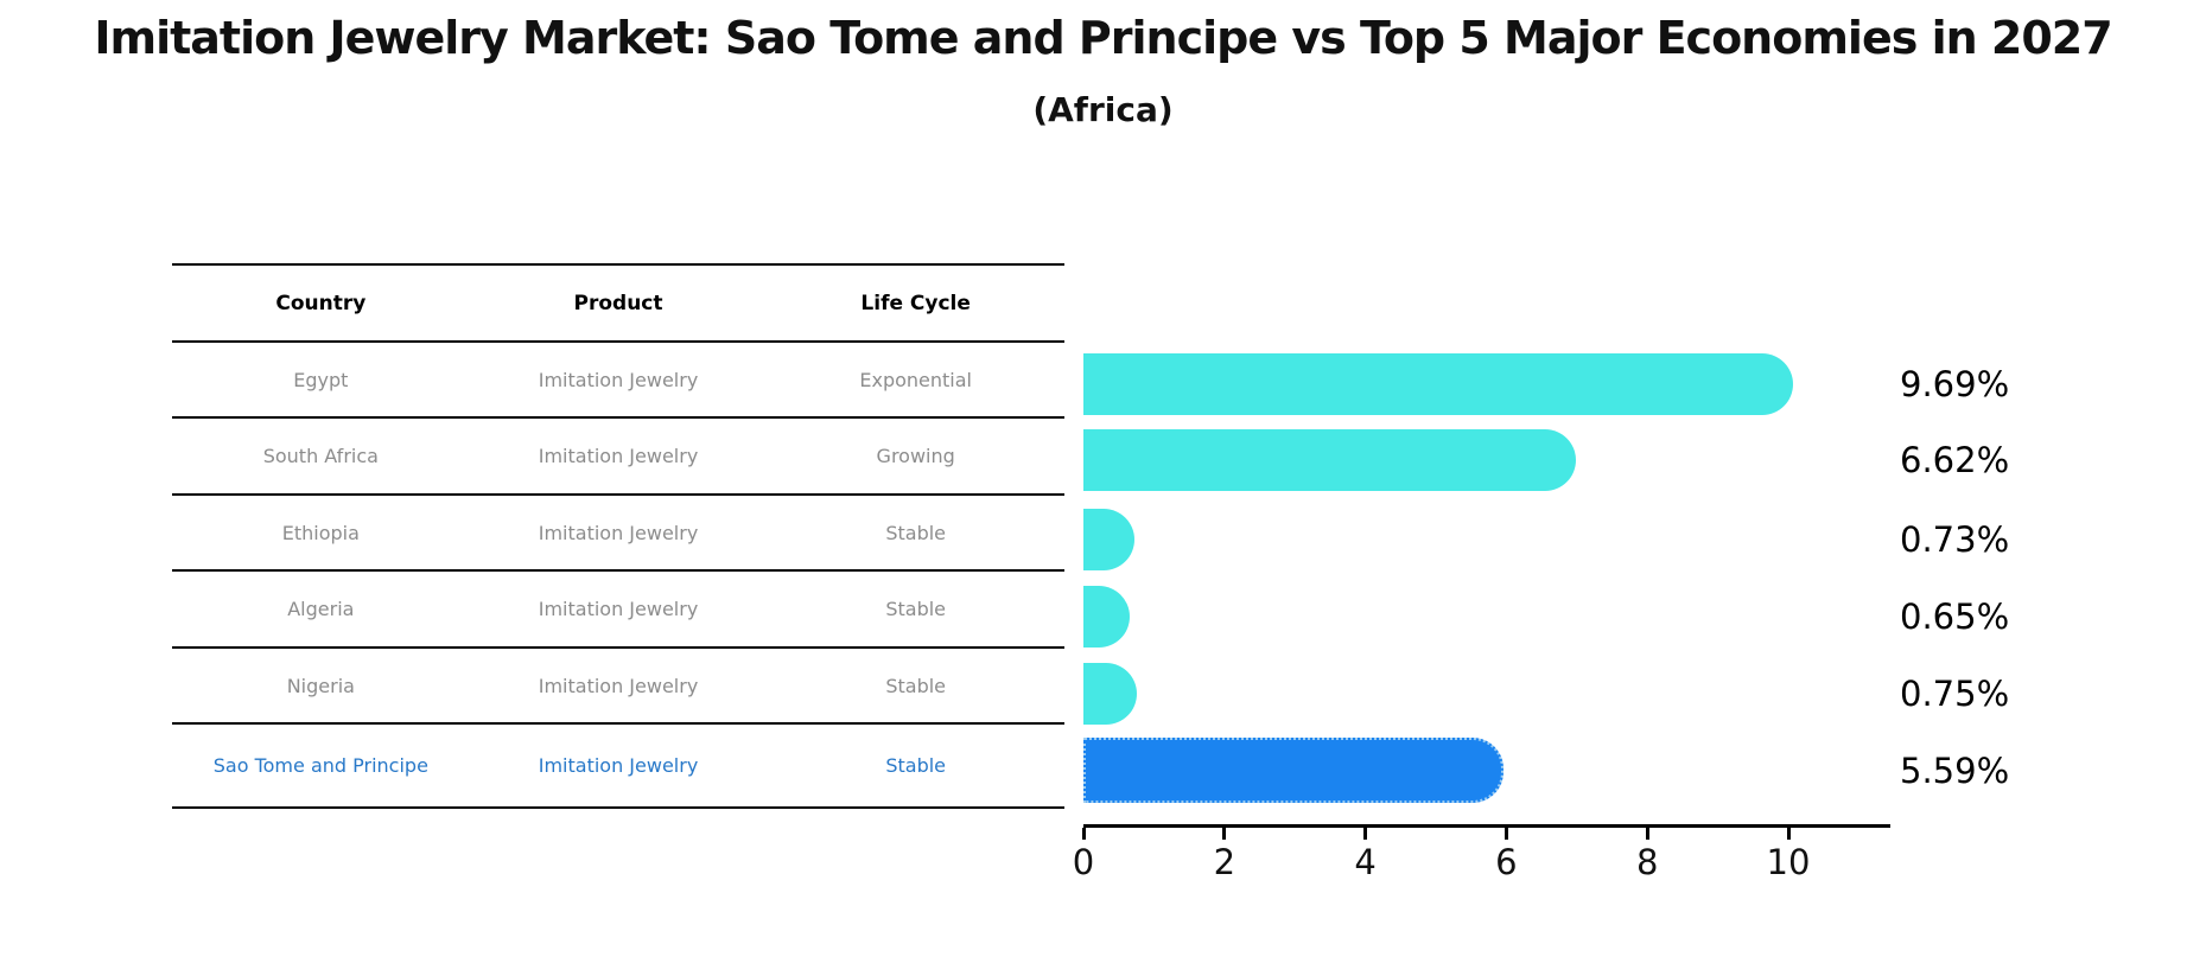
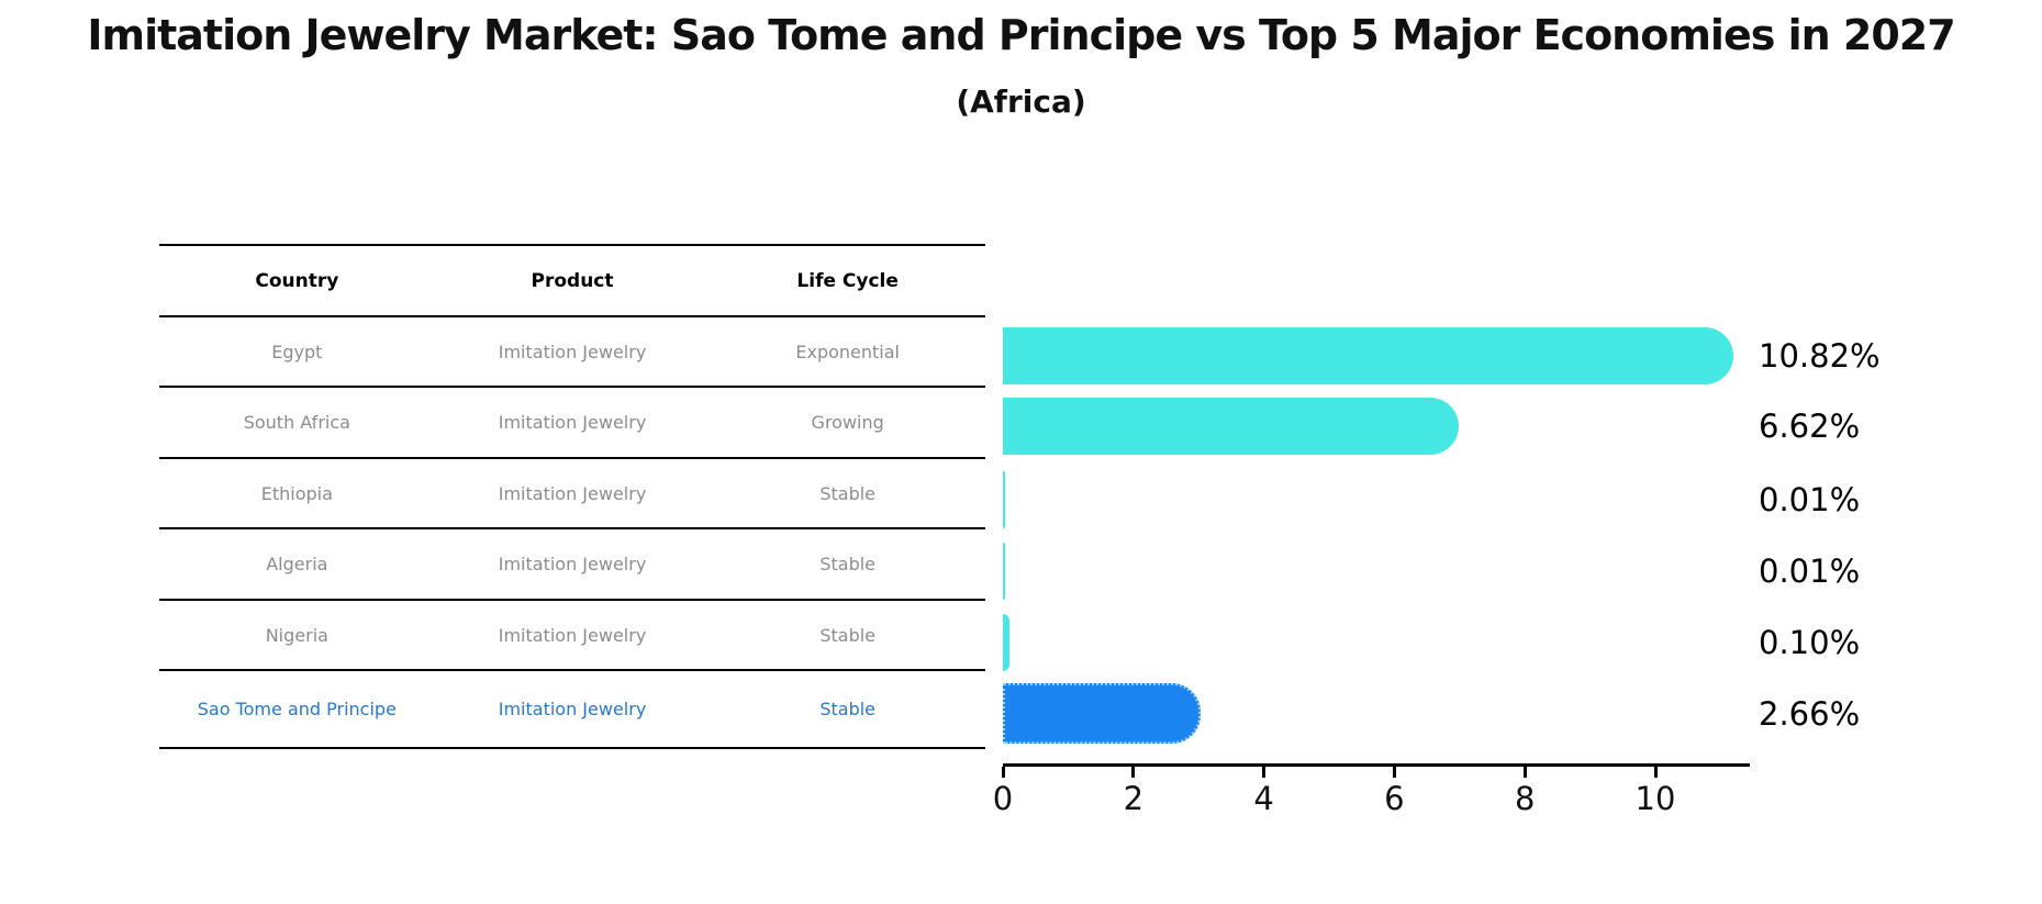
Egypt: 9.69% -> 10.82%
Ethiopia: 0.73% -> 0.01%
Algeria: 0.65% -> 0.01%
Nigeria: 0.75% -> 0.10%
Sao Tome and Principe: 5.59% -> 2.66%
